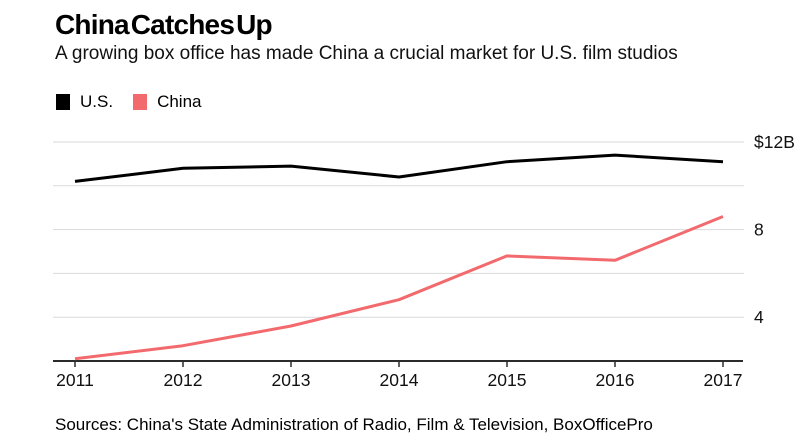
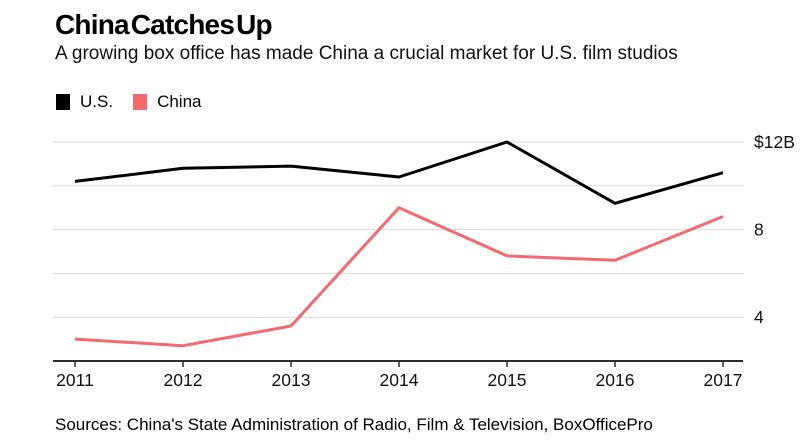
China/2011: $2.1B -> $3.0B
China/2014: $4.8B -> $9.0B
U.S./2015: $11.1B -> $12.0B
U.S./2016: $11.4B -> $9.2B
U.S./2017: $11.1B -> $10.6B
